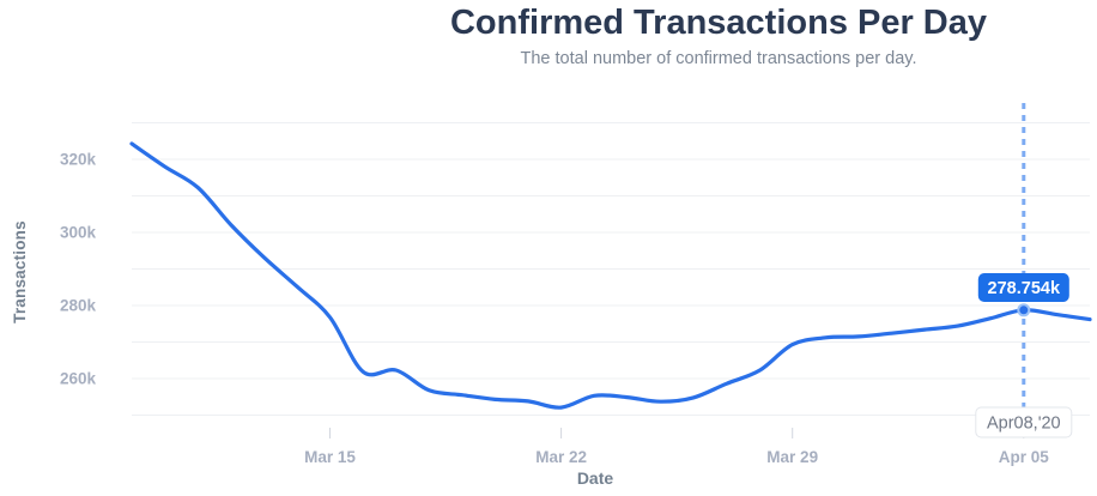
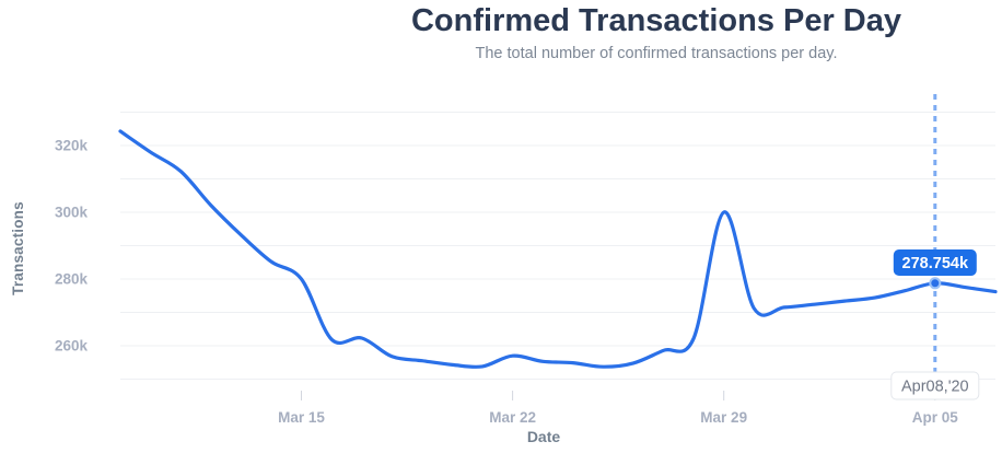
Mar 15: 277k -> 280k
Mar 22: 252k -> 257k
Mar 29: 269k -> 300k
